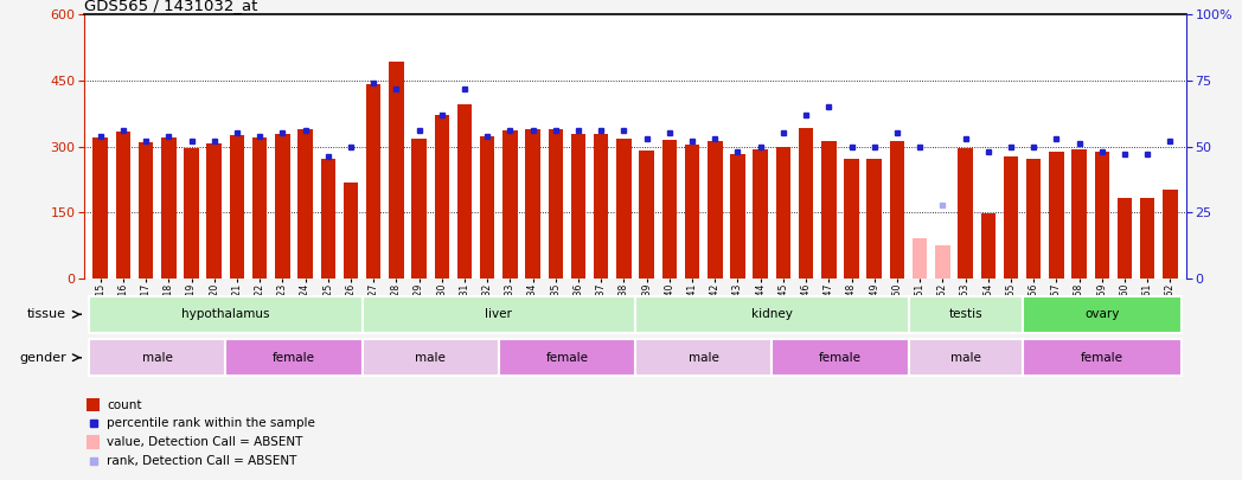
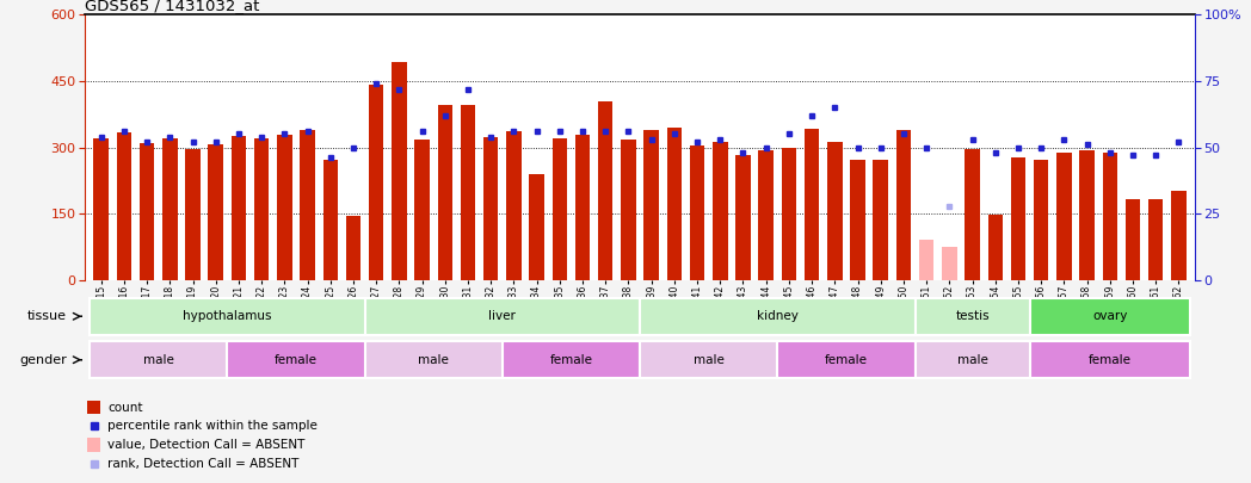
GSM19226: 218 -> 145
GSM19230: 372 -> 395
GSM19234: 338 -> 240
GSM19235: 340 -> 320
GSM19237: 328 -> 405
GSM19239: 290 -> 340
GSM19240: 315 -> 345
GSM19250: 312 -> 340
